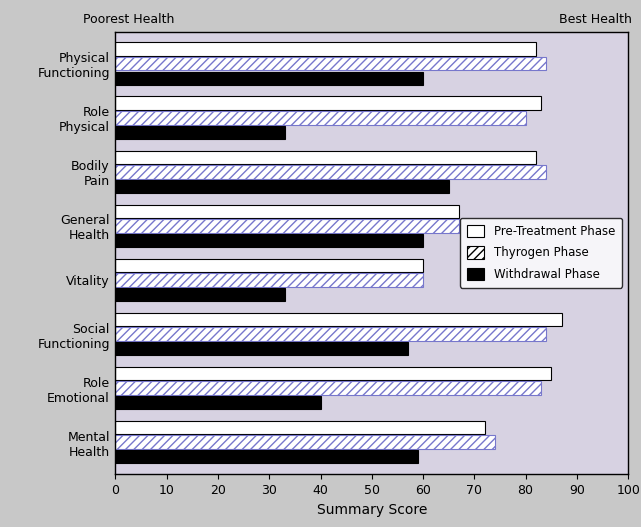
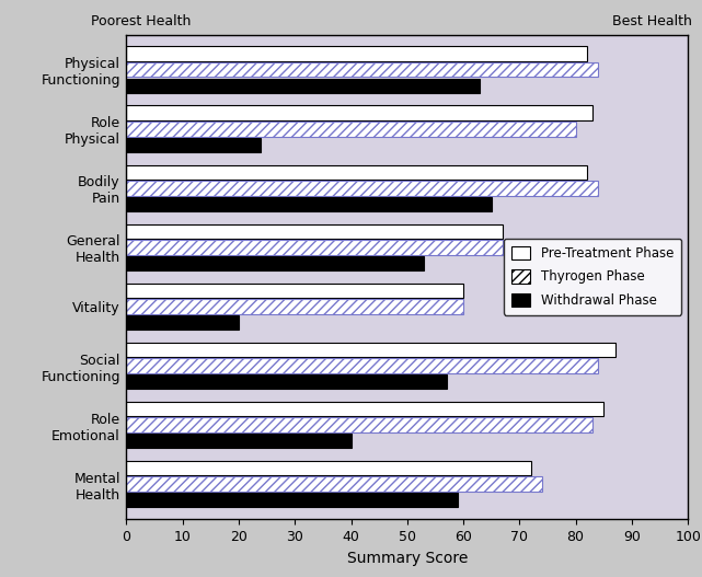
Withdrawal Phase/Physical Functioning: 60 -> 63
Withdrawal Phase/Role Physical: 33 -> 24
Withdrawal Phase/General Health: 60 -> 53
Withdrawal Phase/Vitality: 33 -> 20
